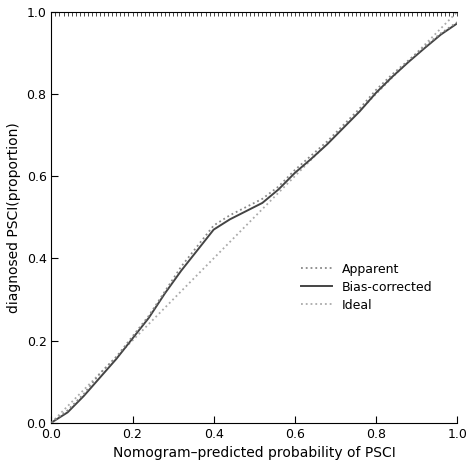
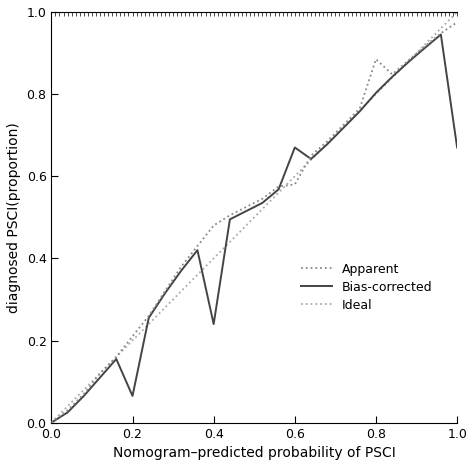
Bias-corrected/0.2: 0.205 -> 0.065
Bias-corrected/0.4: 0.470 -> 0.240
Apparent/0.6: 0.615 -> 0.580
Bias-corrected/0.6: 0.608 -> 0.670
Apparent/0.8: 0.810 -> 0.885
Bias-corrected/1.0: 0.972 -> 0.670
